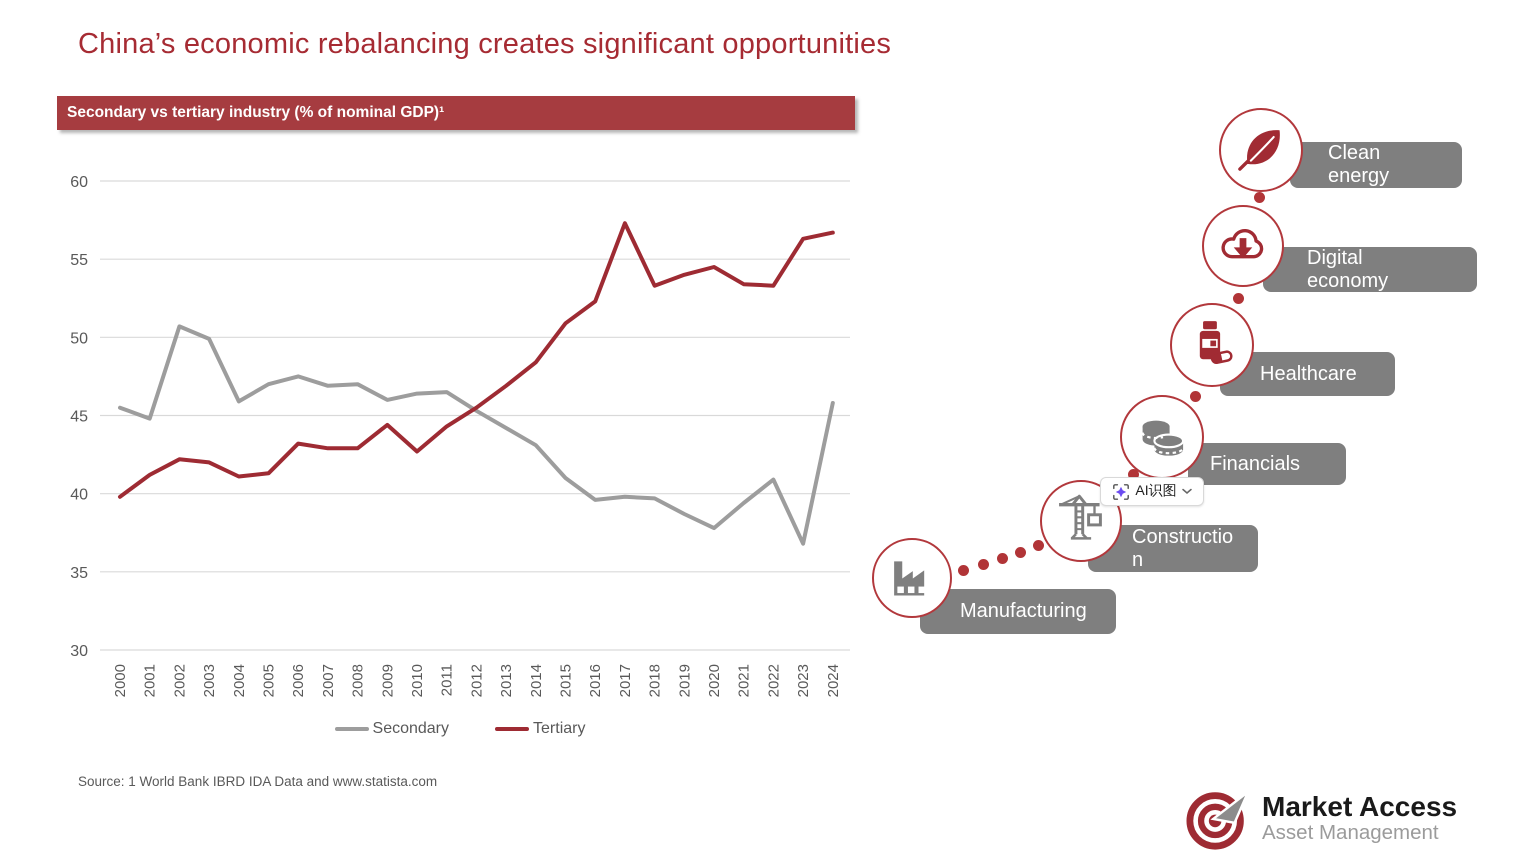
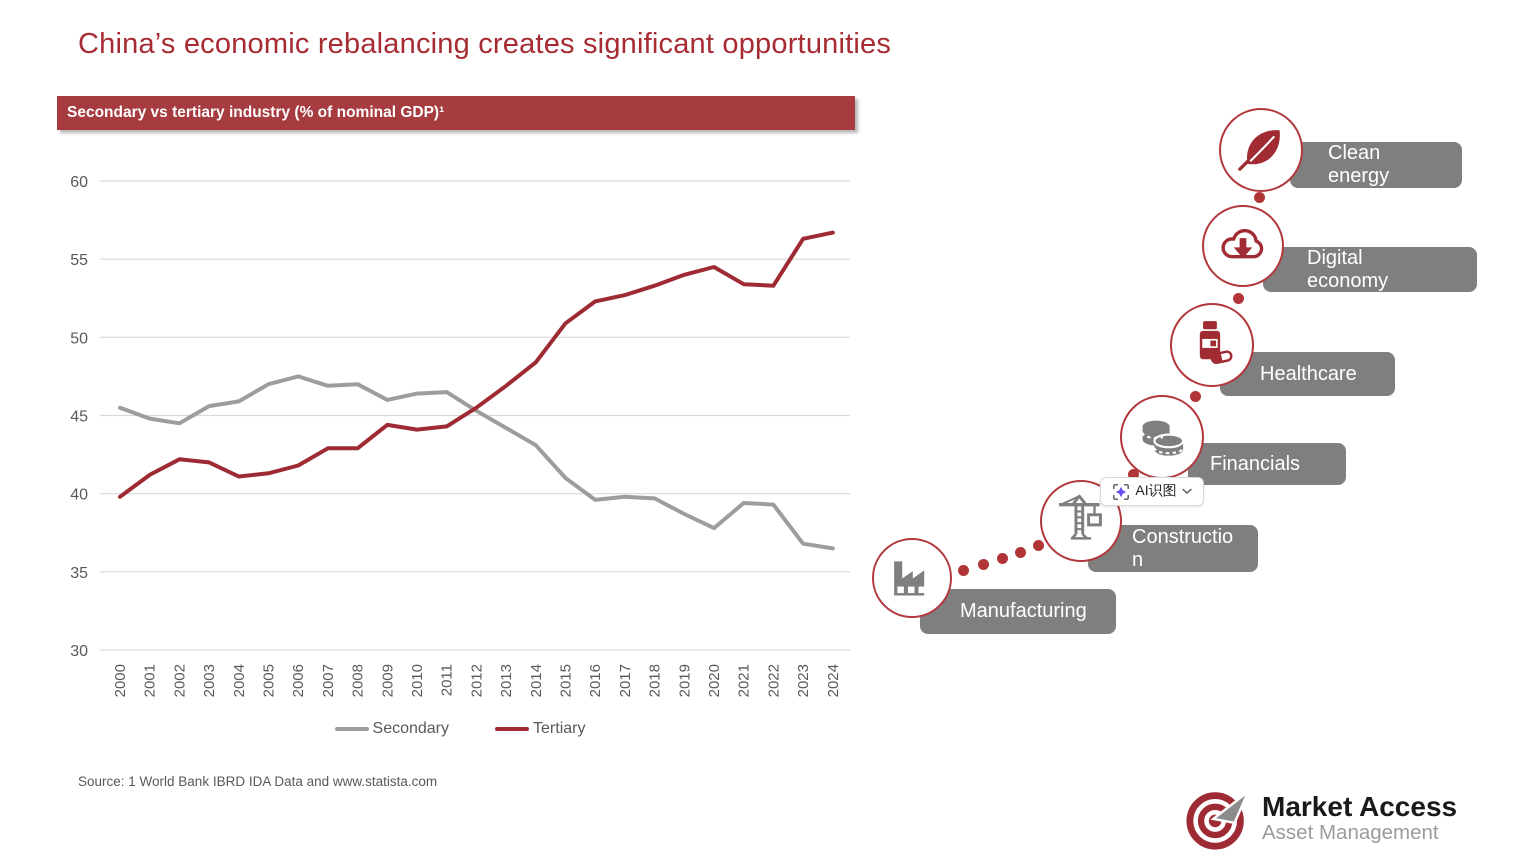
Secondary/2002: 50.7 -> 44.5
Secondary/2003: 49.9 -> 45.6
Tertiary/2006: 43.2 -> 41.8
Tertiary/2010: 42.7 -> 44.1
Tertiary/2017: 57.3 -> 52.7
Secondary/2022: 40.9 -> 39.3
Secondary/2024: 45.8 -> 36.5
